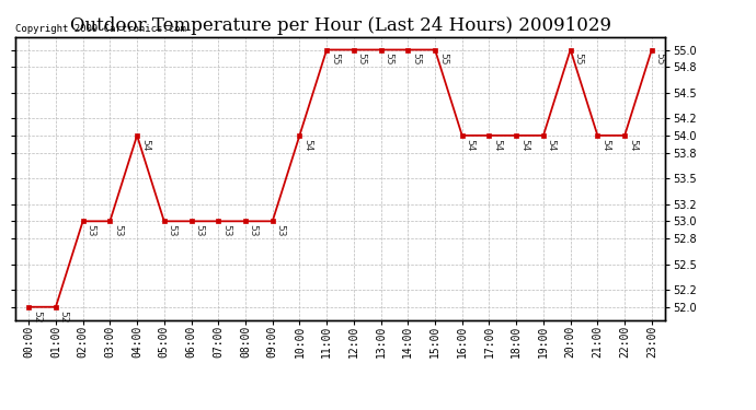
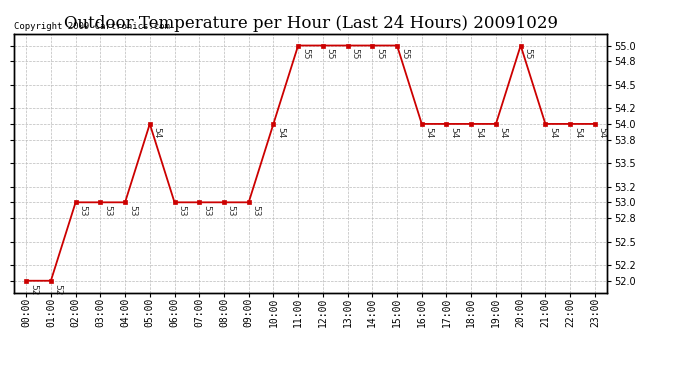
04:00: 54 -> 53
05:00: 53 -> 54
23:00: 55 -> 54
